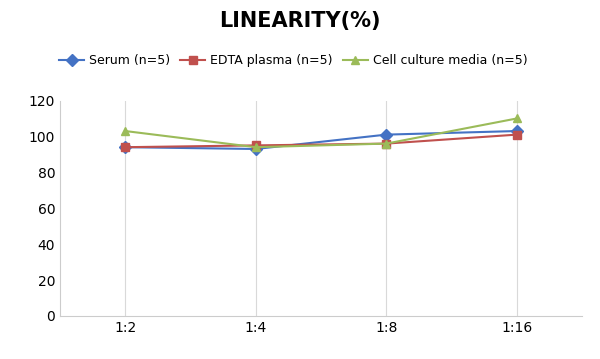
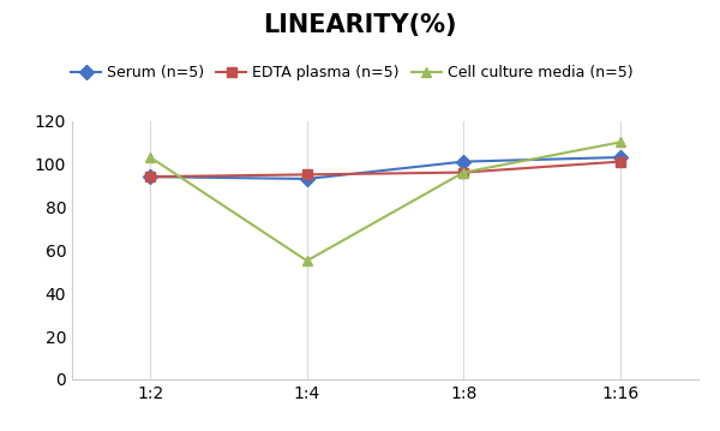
Cell culture media (n=5)/1:4: 94 -> 55
